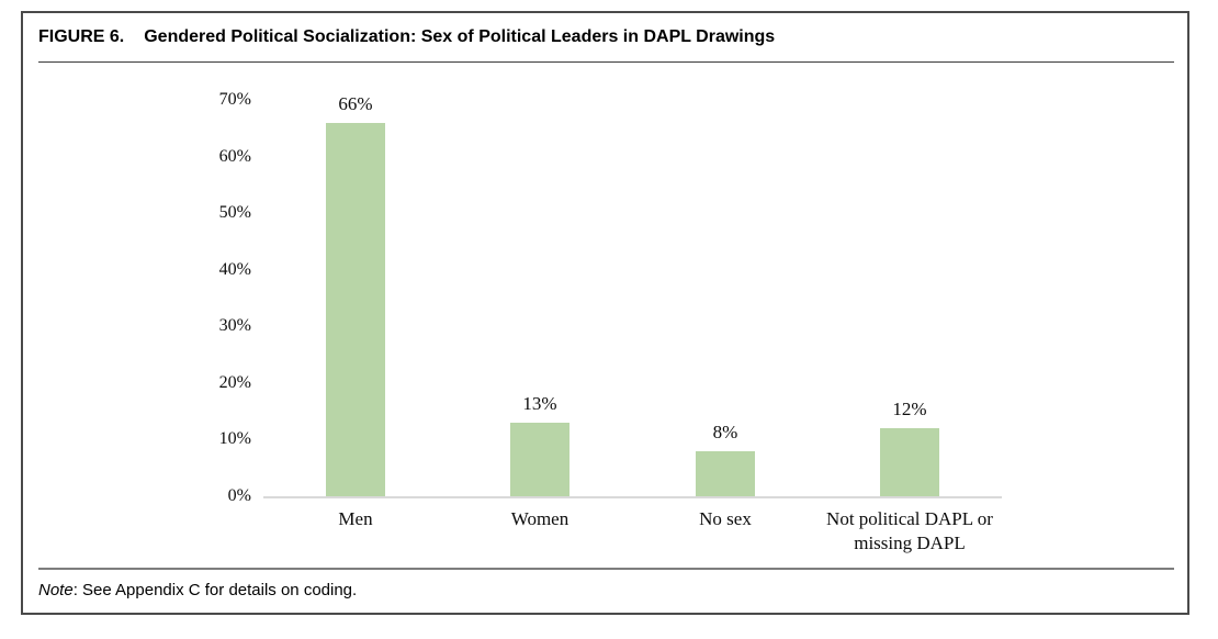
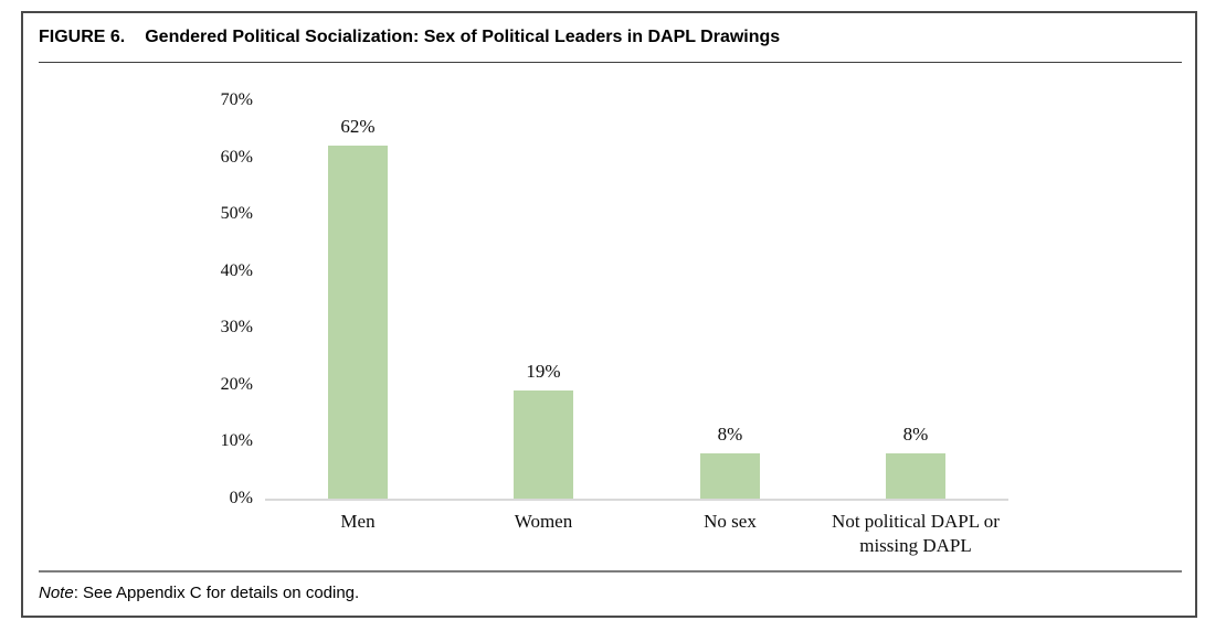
Men: 66% -> 62%
Women: 13% -> 19%
Not political DAPL or missing DAPL: 12% -> 8%
